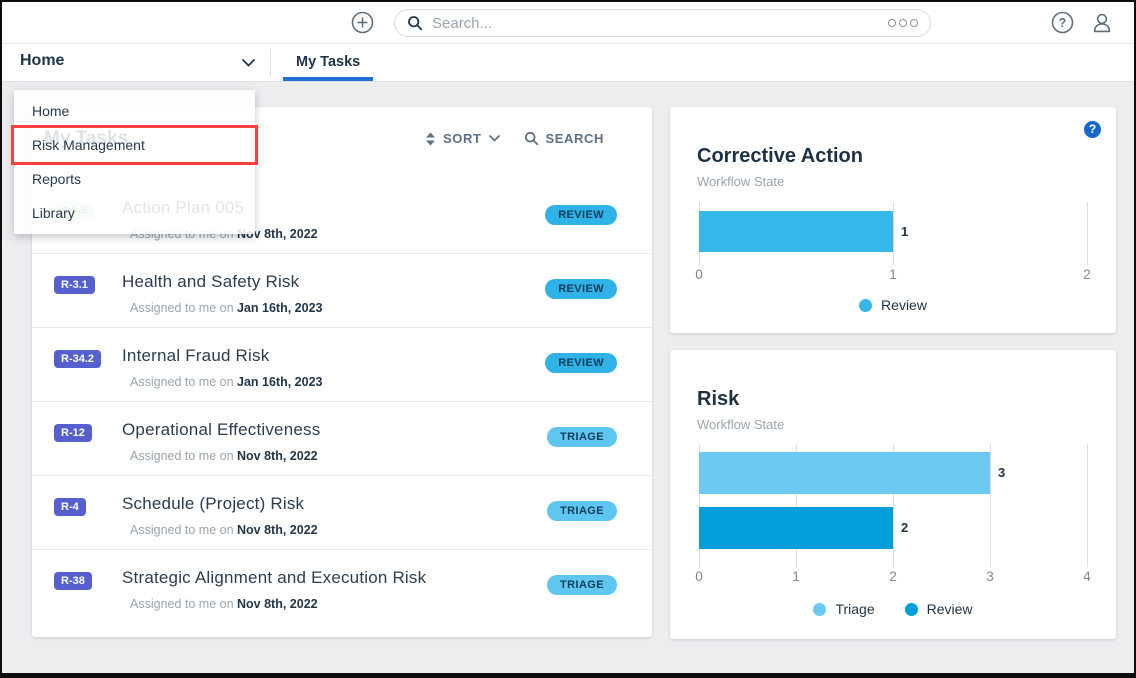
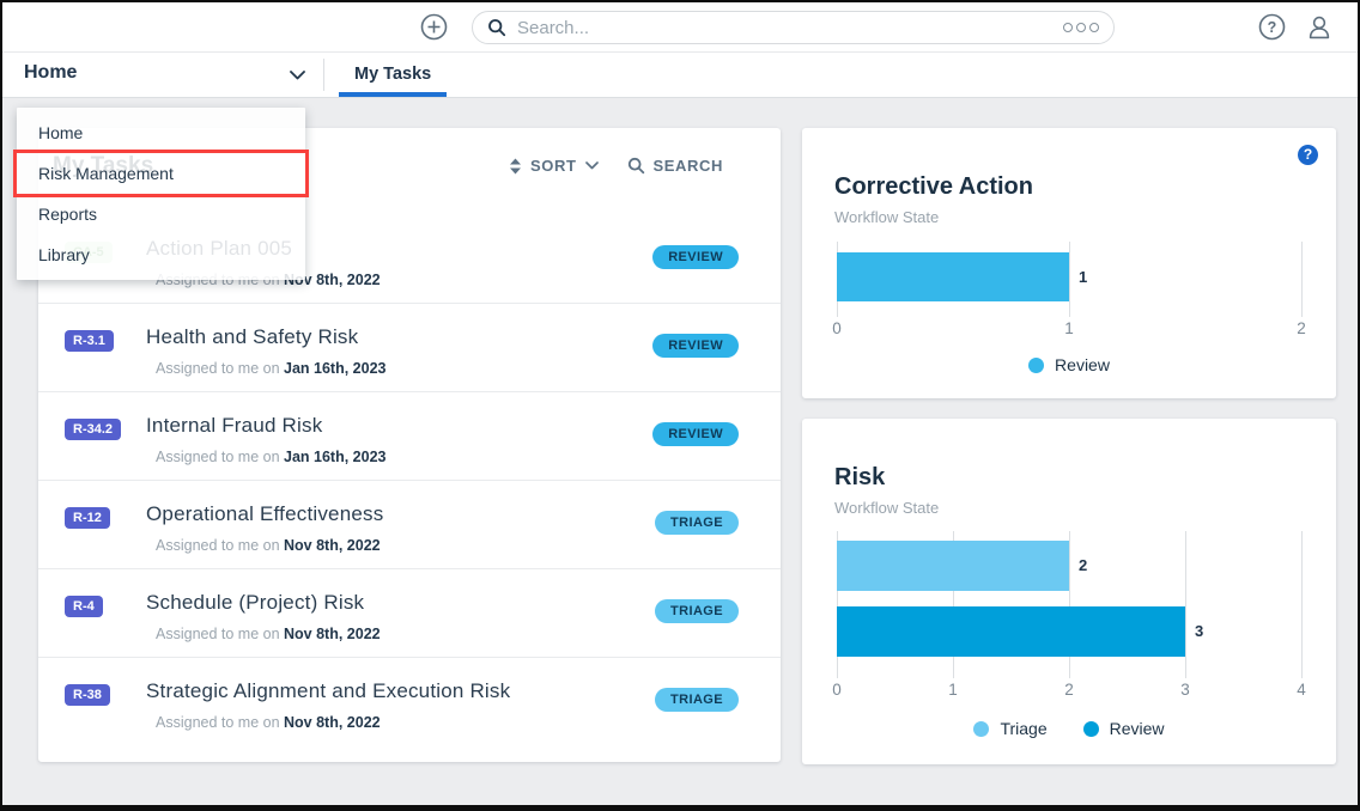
Risk/Triage: 3 -> 2
Risk/Review: 2 -> 3
